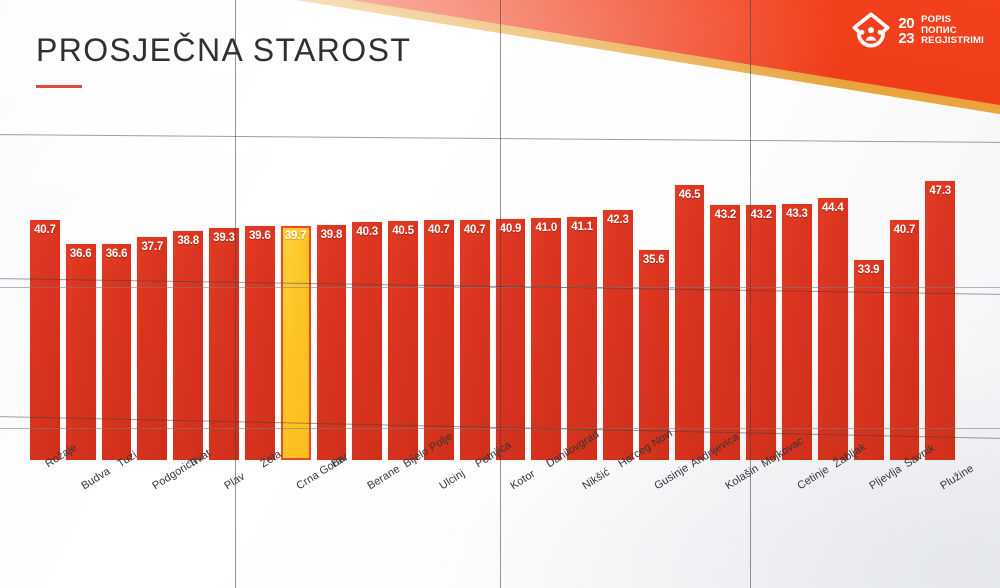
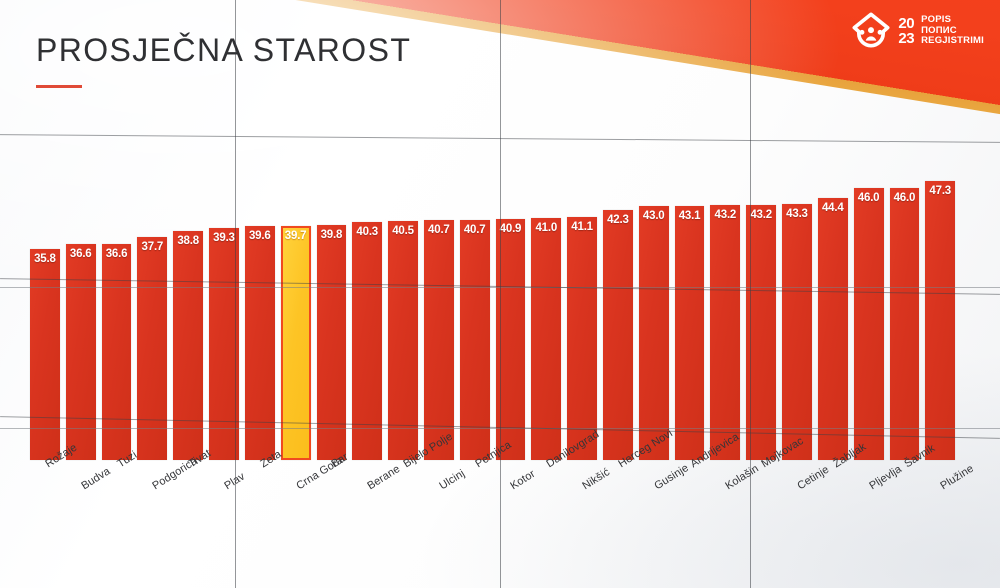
Rožaje: 40.7 -> 35.8
Gusinje: 35.6 -> 43.0
Andrijevica: 46.5 -> 43.1
Pljevlja: 33.9 -> 46.0
Šavnik: 40.7 -> 46.0
